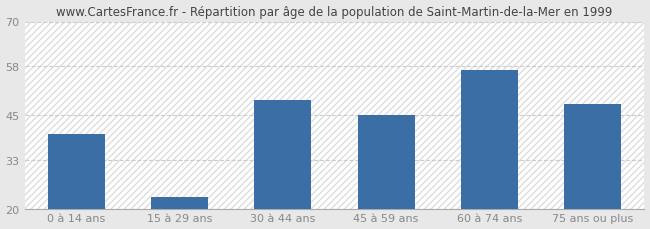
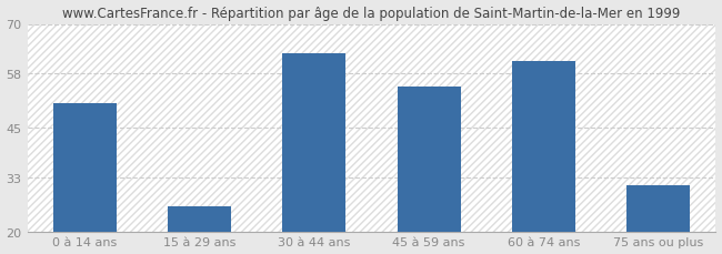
0 à 14 ans: 40 -> 51
15 à 29 ans: 23 -> 26
30 à 44 ans: 49 -> 63
45 à 59 ans: 45 -> 55
60 à 74 ans: 57 -> 61
75 ans ou plus: 48 -> 31
